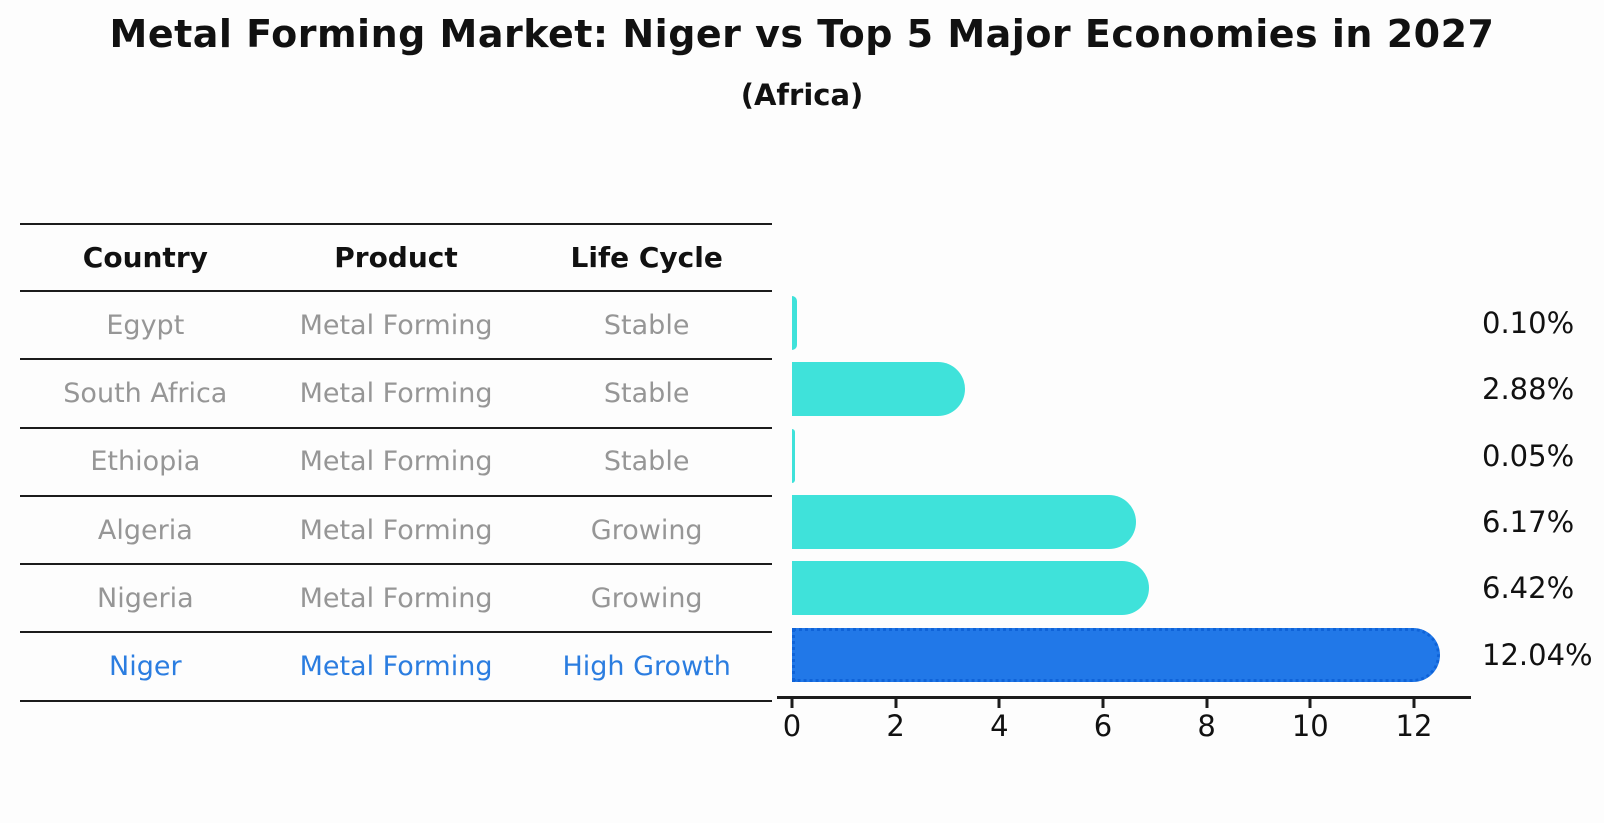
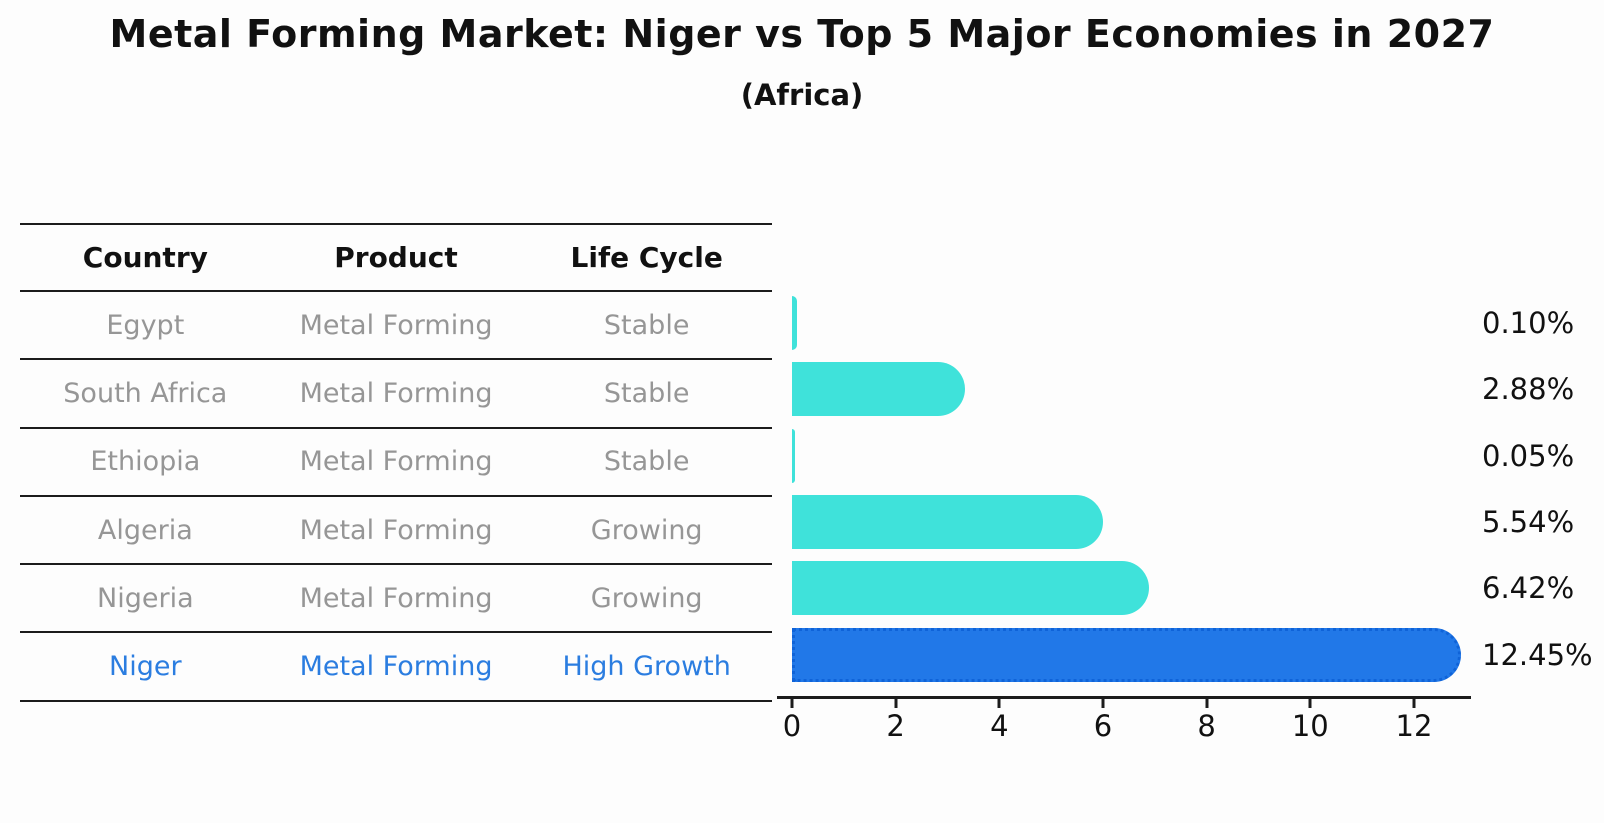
Algeria: 6.17% -> 5.54%
Niger: 12.04% -> 12.45%
